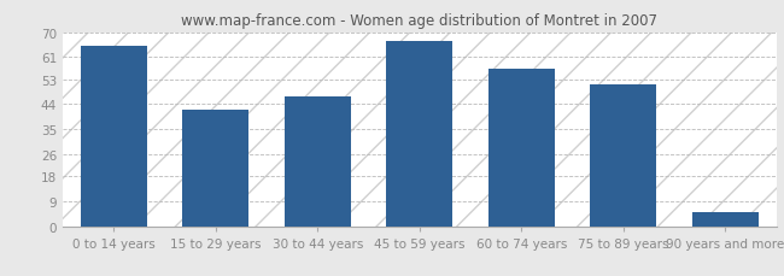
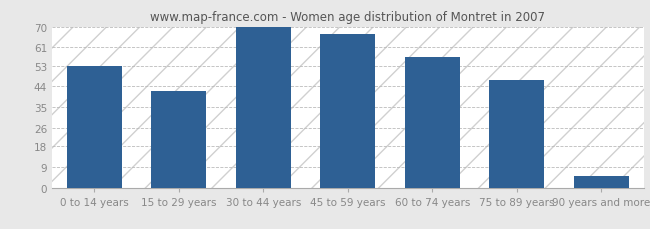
0 to 14 years: 65 -> 53
30 to 44 years: 47 -> 70
75 to 89 years: 51 -> 47
